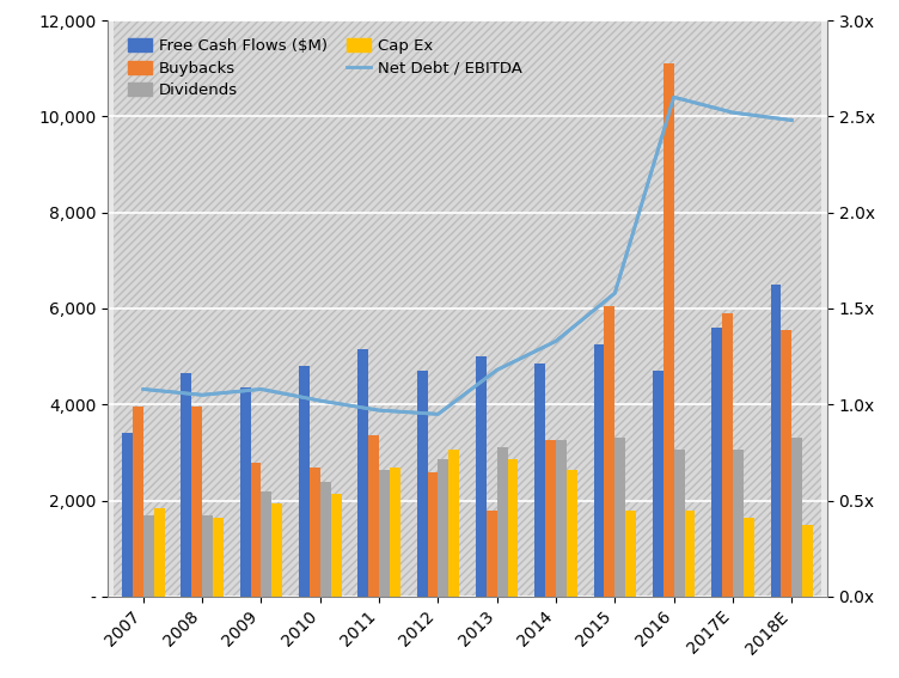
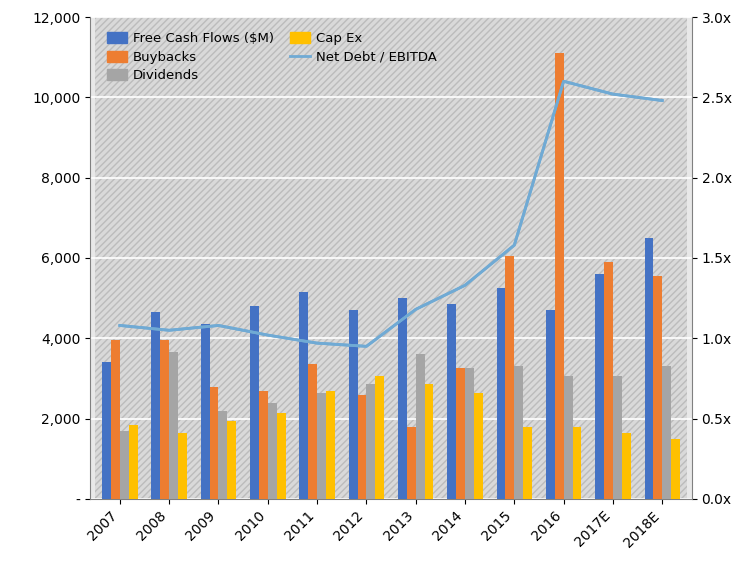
Dividends/2008: 1,700 -> 3,650
Dividends/2013: 3,100 -> 3,600
